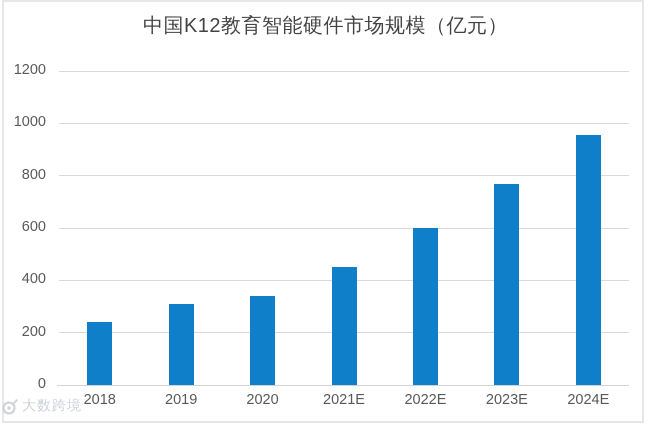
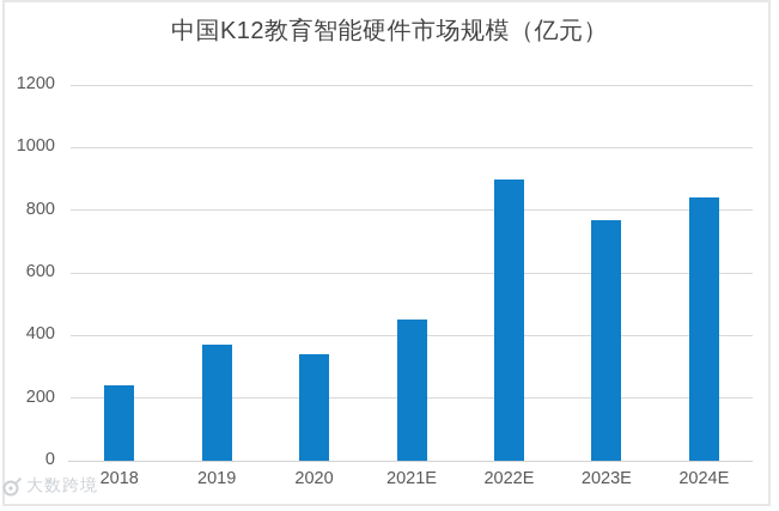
2019: 310 -> 370
2022E: 600 -> 900
2024E: 960 -> 840
